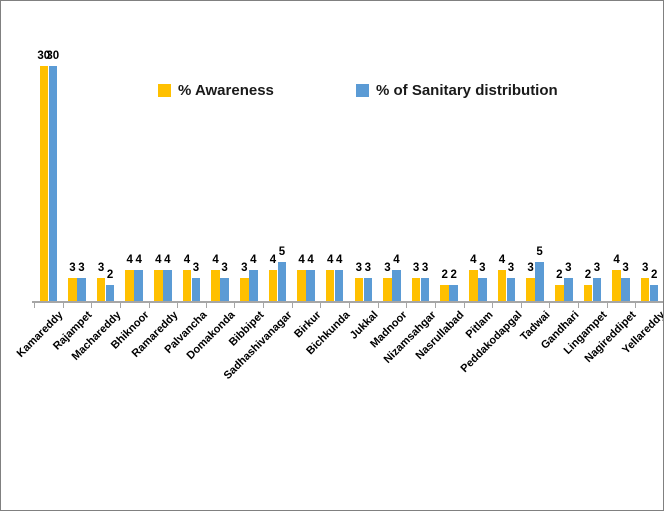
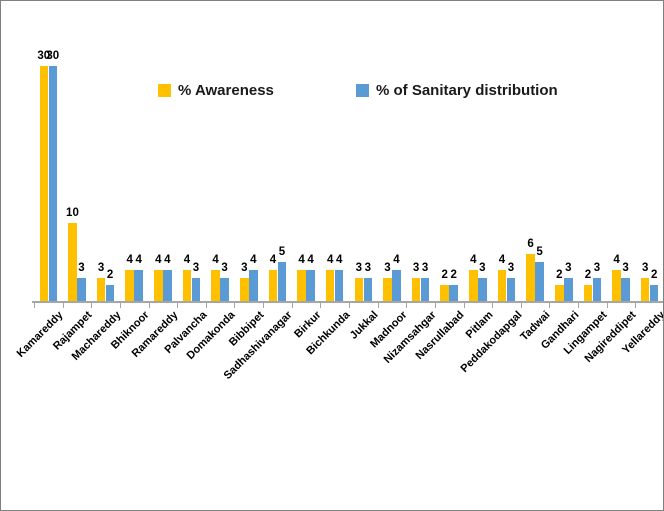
% Awareness/Rajampet: 3 -> 10
% Awareness/Tadwai: 3 -> 6
